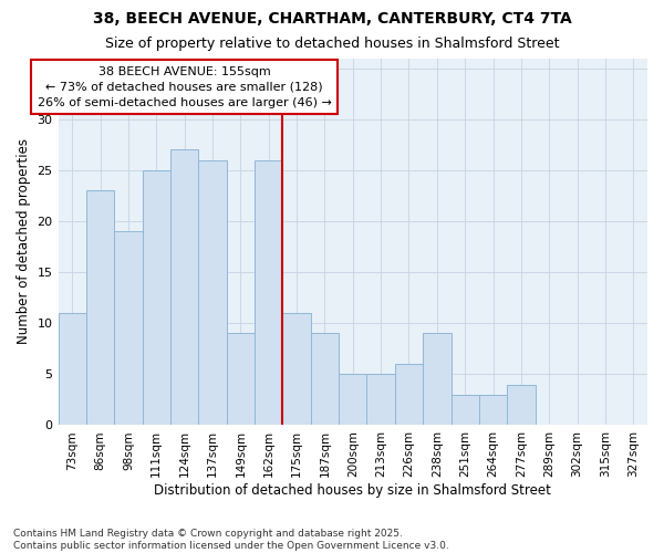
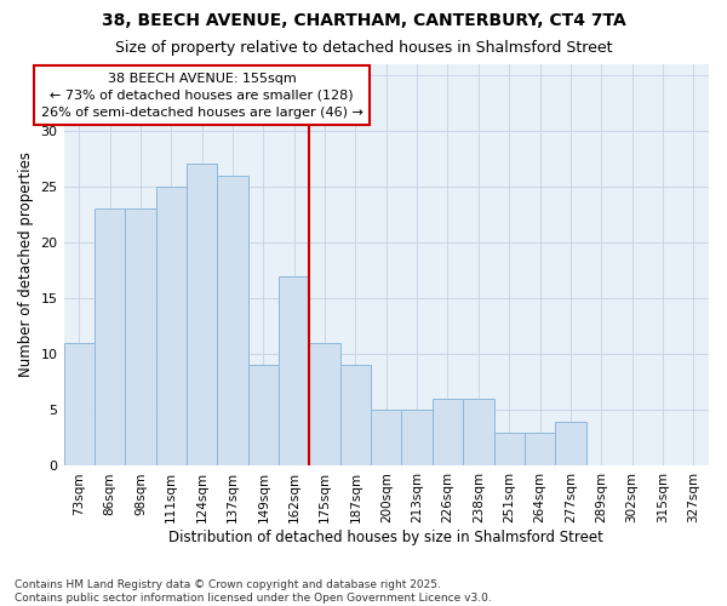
98sqm: 19 -> 23
162sqm: 26 -> 17
238sqm: 9 -> 6
